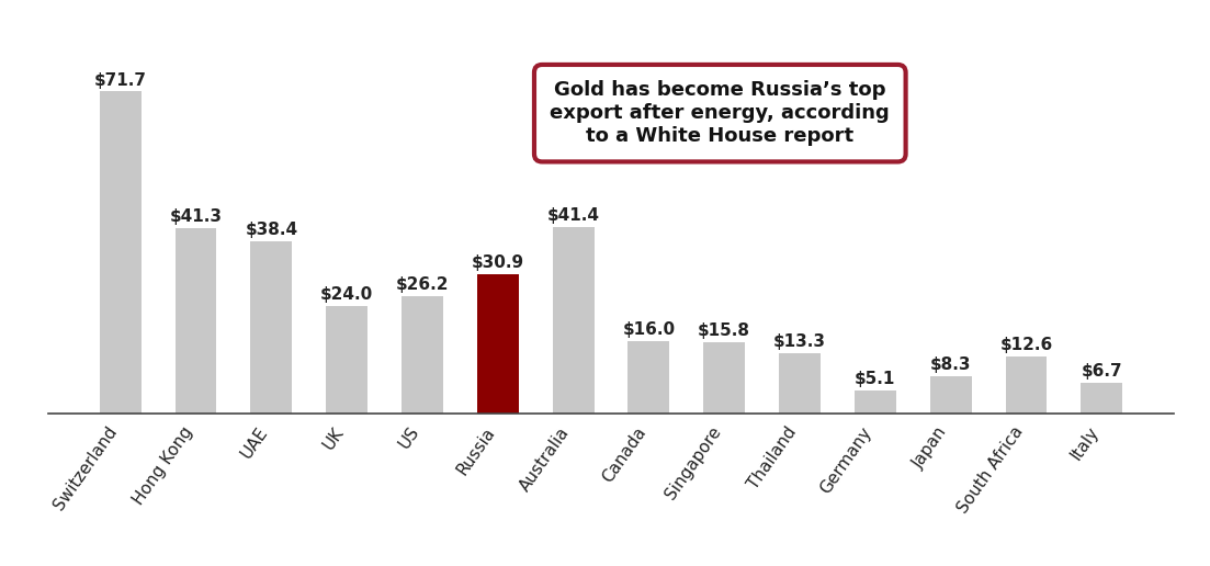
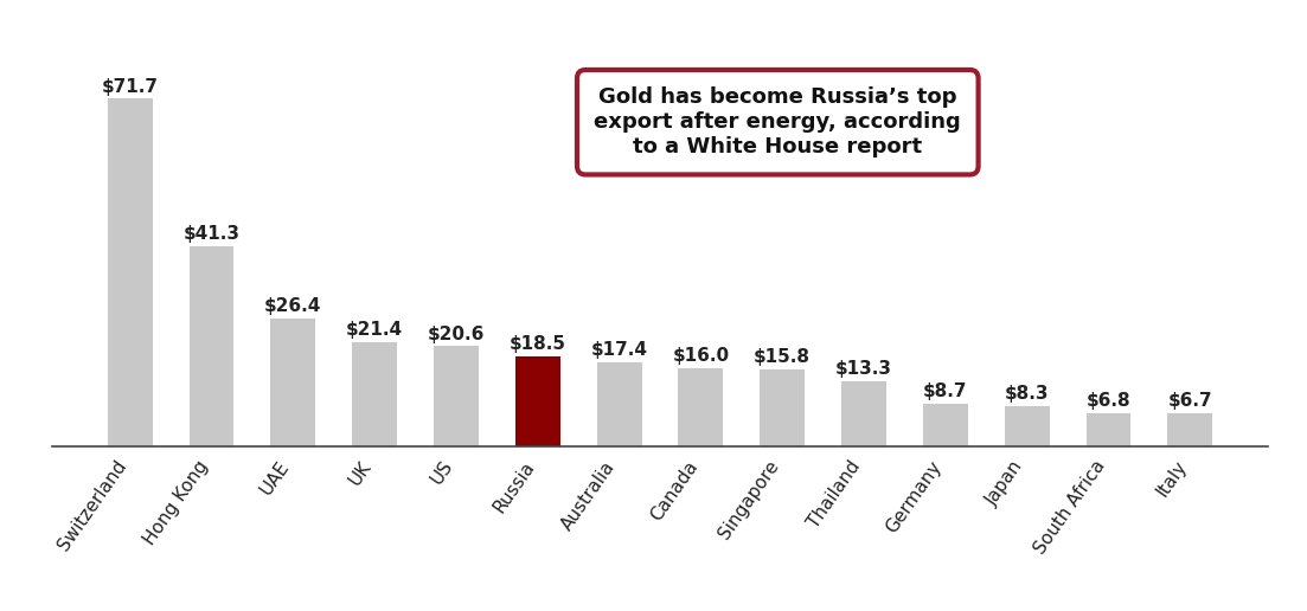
UAE: $38.4 -> $26.4
UK: $24.0 -> $21.4
US: $26.2 -> $20.6
Russia: $30.9 -> $18.5
Australia: $41.4 -> $17.4
Germany: $5.1 -> $8.7
South Africa: $12.6 -> $6.8
